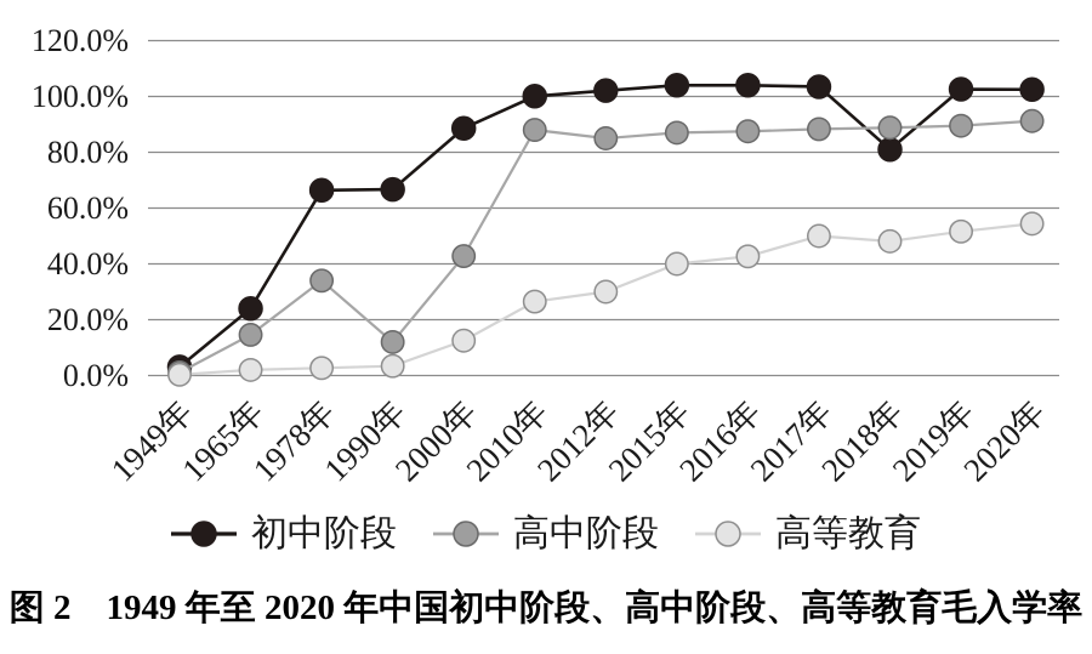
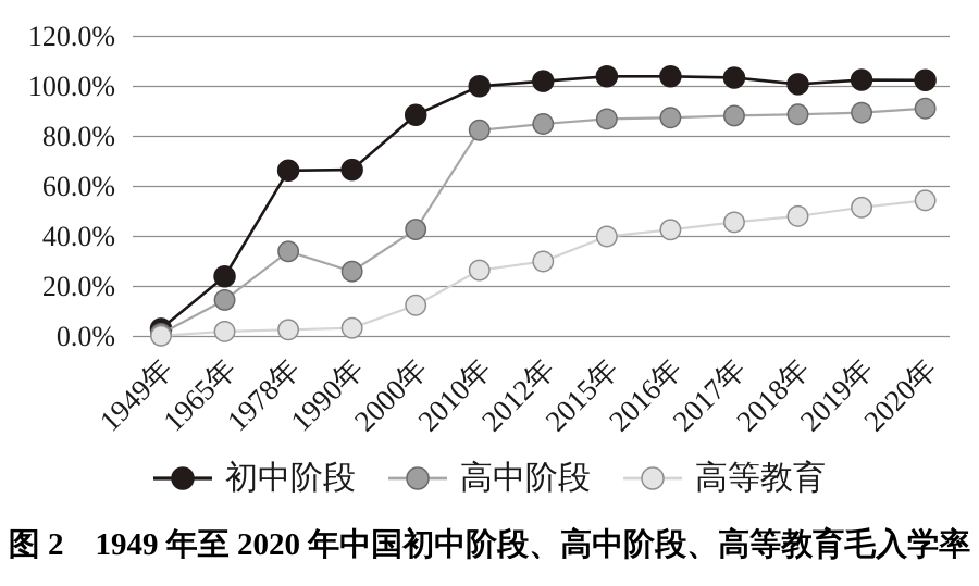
高中阶段/1990年: 12% -> 26%
高中阶段/2010年: 88% -> 82%
高等教育/2017年: 50% -> 46%
初中阶段/2018年: 81% -> 101%
